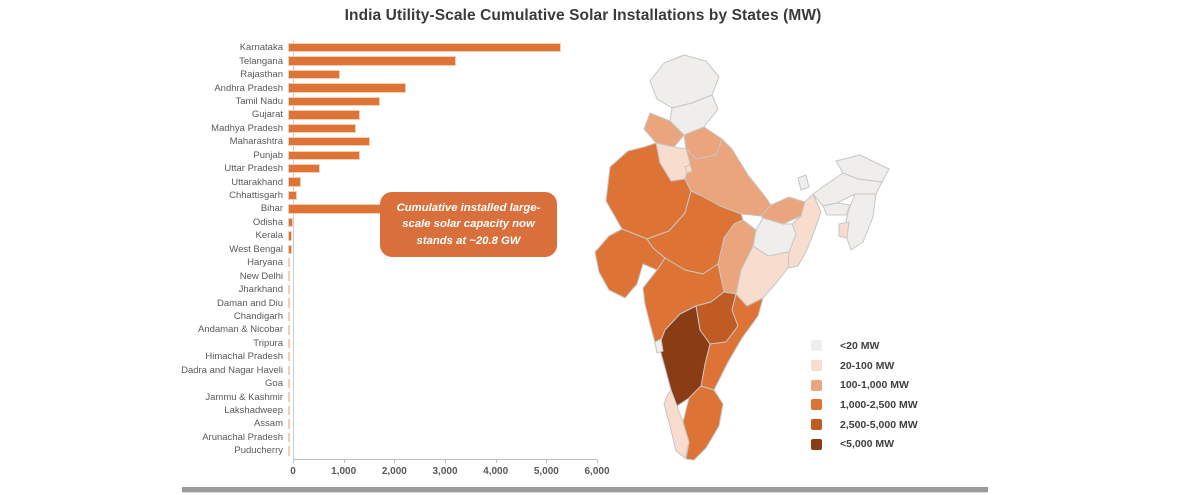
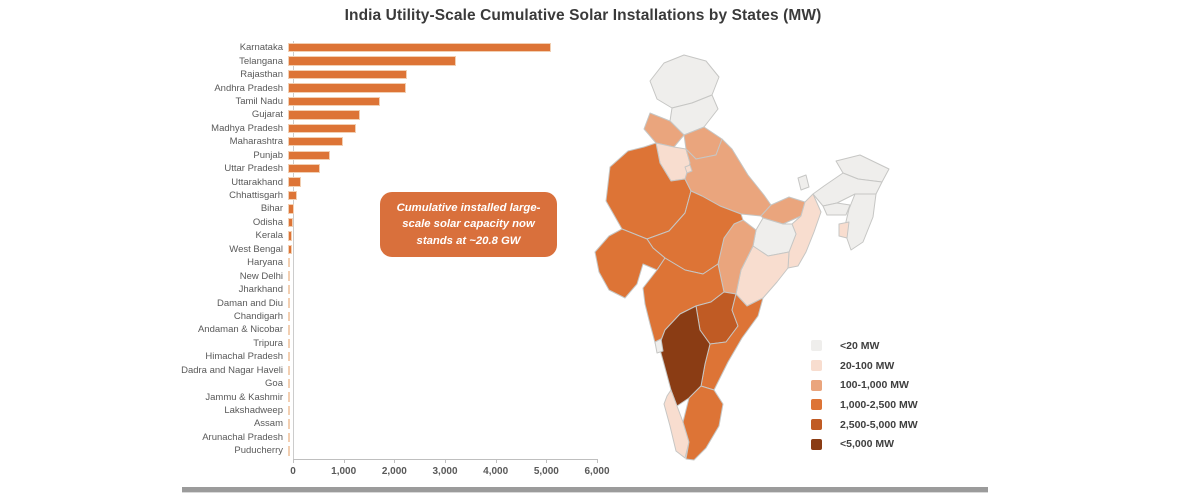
Karnataka: 5300 -> 5100
Rajasthan: 1000 -> 2300
Maharashtra: 1600 -> 1100
Punjab: 1400 -> 800
Bihar: 1900 -> 100
